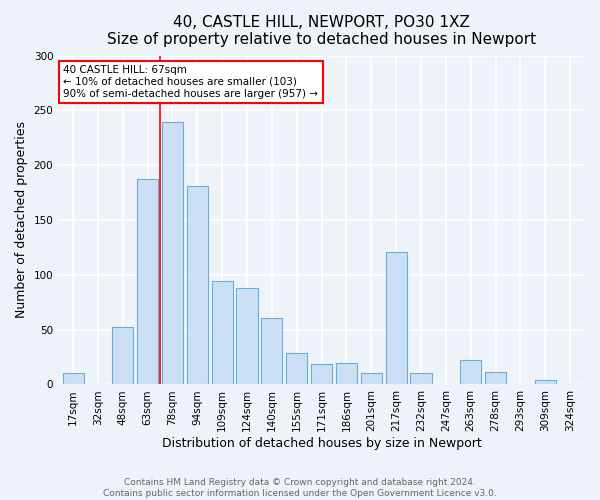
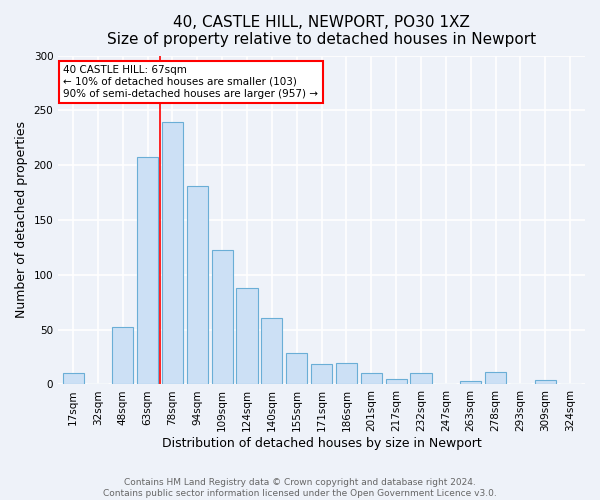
63sqm: 187 -> 207
109sqm: 94 -> 123
217sqm: 121 -> 5
263sqm: 22 -> 3
